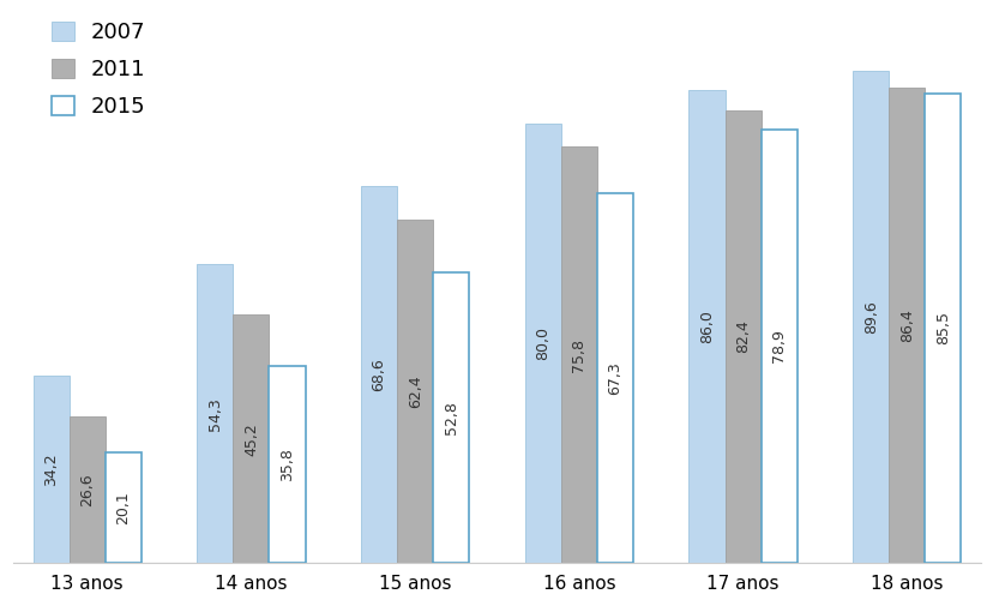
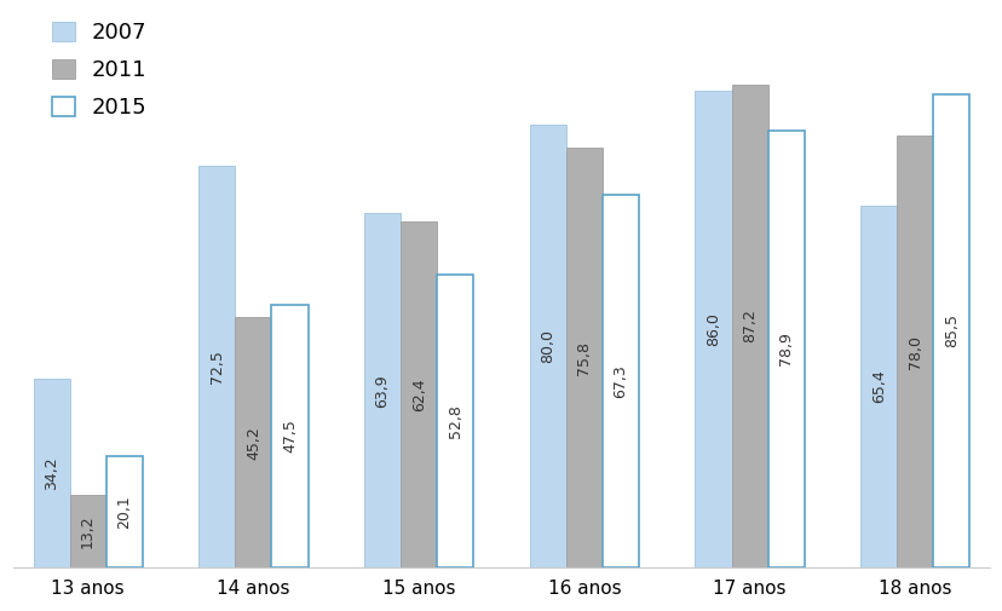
2011/13 anos: 26,6 -> 13,2
2007/14 anos: 54,3 -> 72,5
2015/14 anos: 35,8 -> 47,5
2007/15 anos: 68,6 -> 63,9
2011/17 anos: 82,4 -> 87,2
2007/18 anos: 89,6 -> 65,4
2011/18 anos: 86,4 -> 78,0
